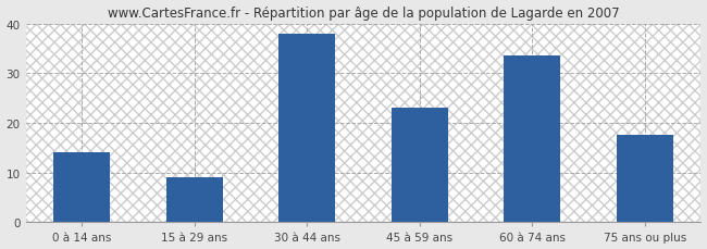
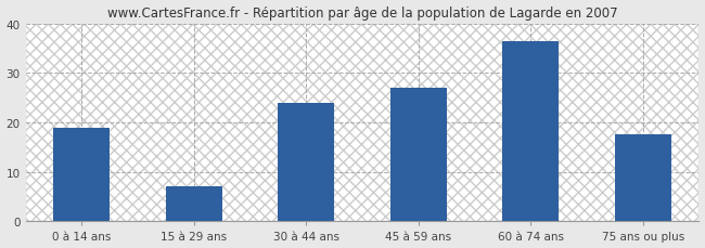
0 à 14 ans: 14.0 -> 19.0
15 à 29 ans: 9.0 -> 7.0
30 à 44 ans: 38.0 -> 24.0
45 à 59 ans: 23.0 -> 27.0
60 à 74 ans: 33.5 -> 36.5
